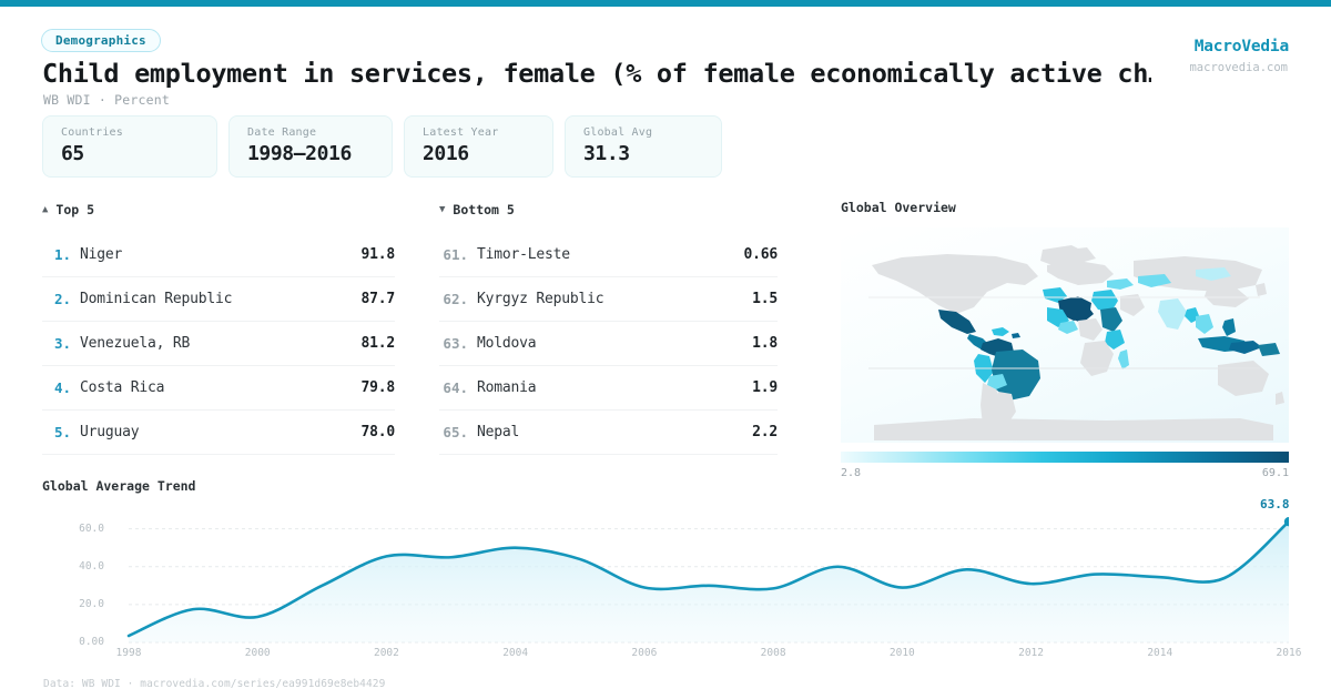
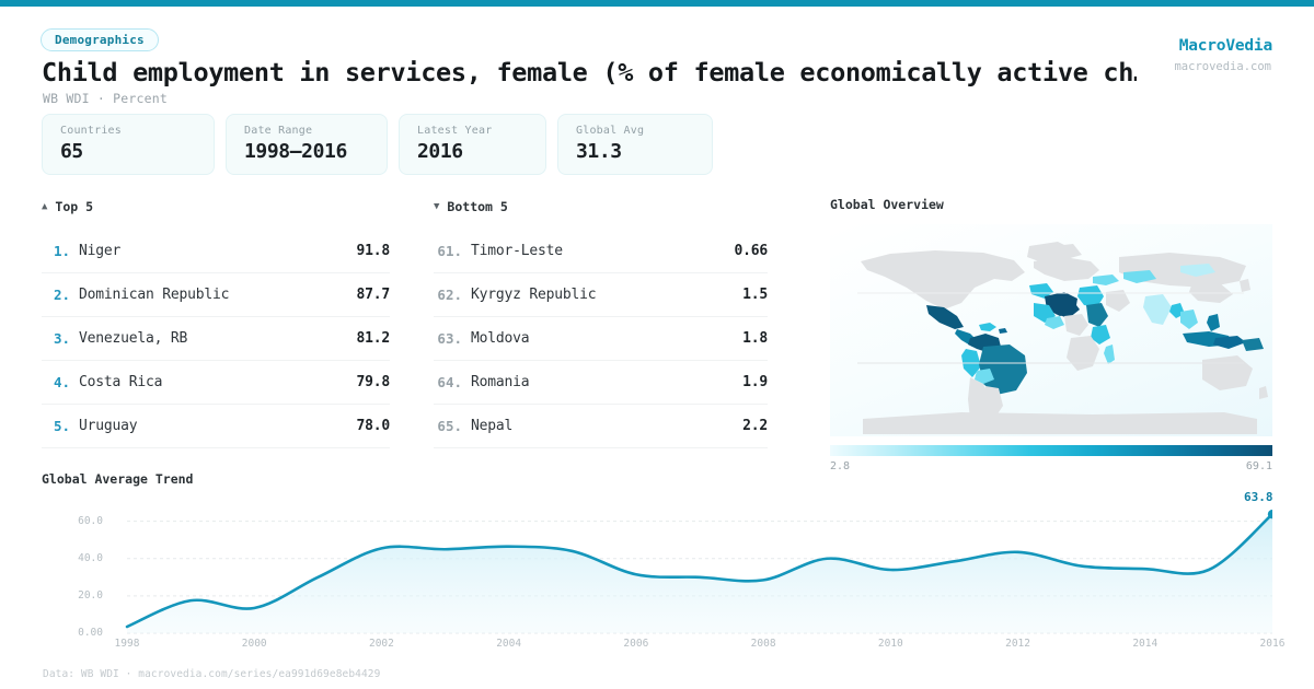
2004: 50 -> 46
2006: 29 -> 32
2010: 29 -> 34
2012: 31 -> 44
